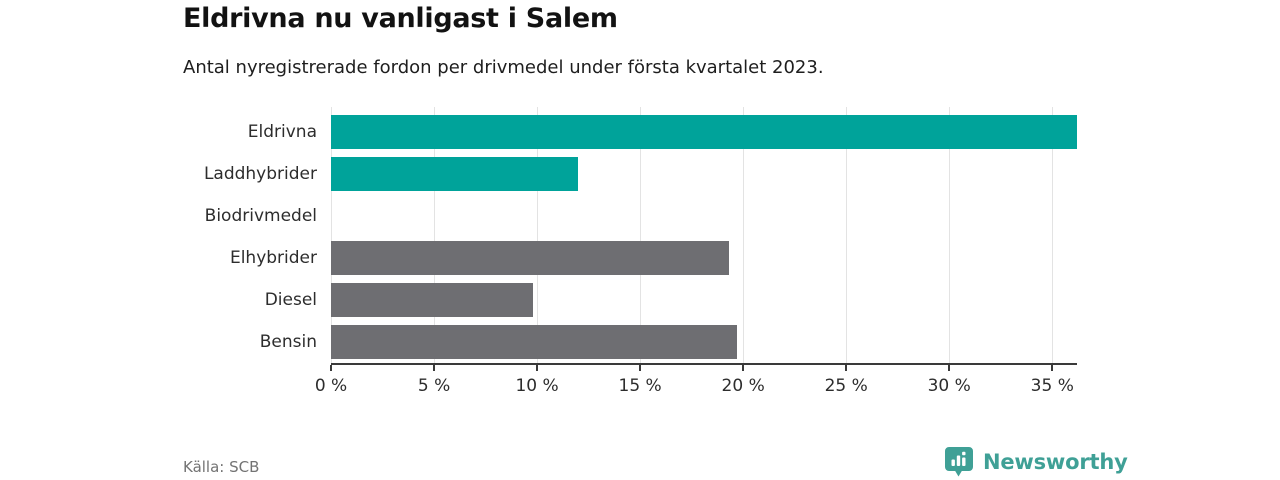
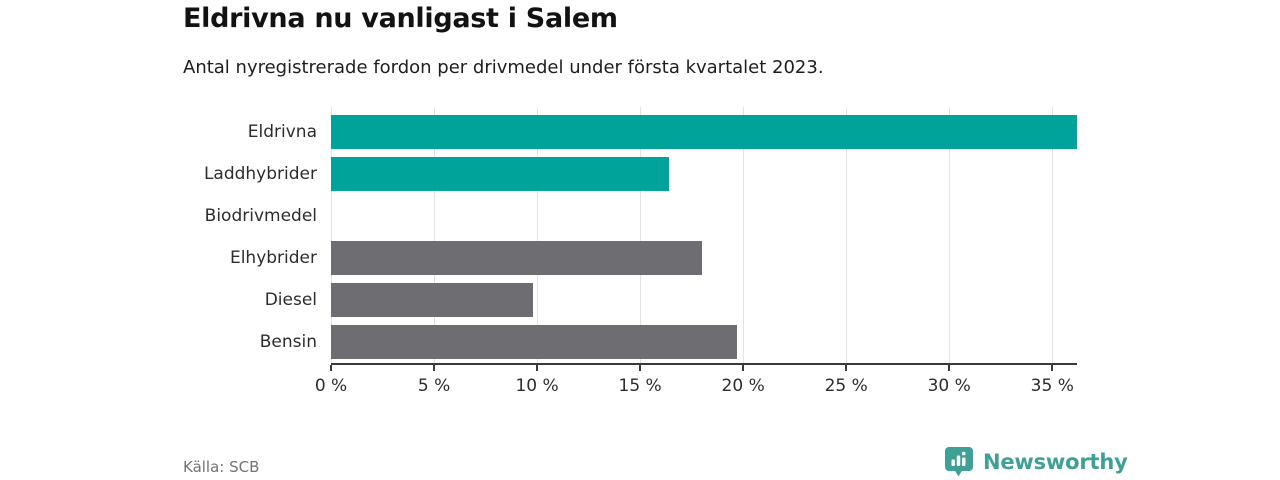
Laddhybrider: 12.0% -> 16.4%
Elhybrider: 19.3% -> 18.0%
